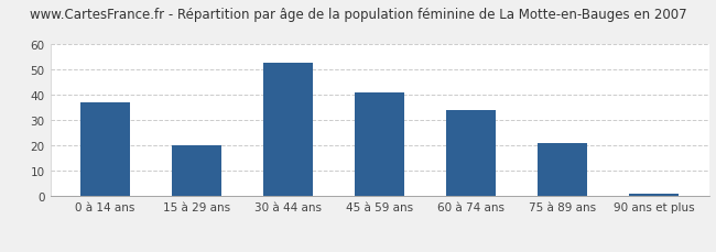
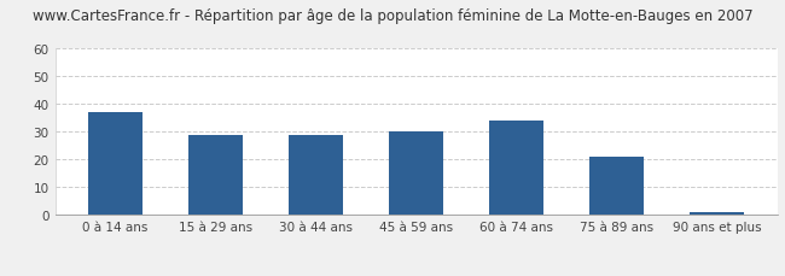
15 à 29 ans: 20 -> 29
30 à 44 ans: 53 -> 29
45 à 59 ans: 41 -> 30
